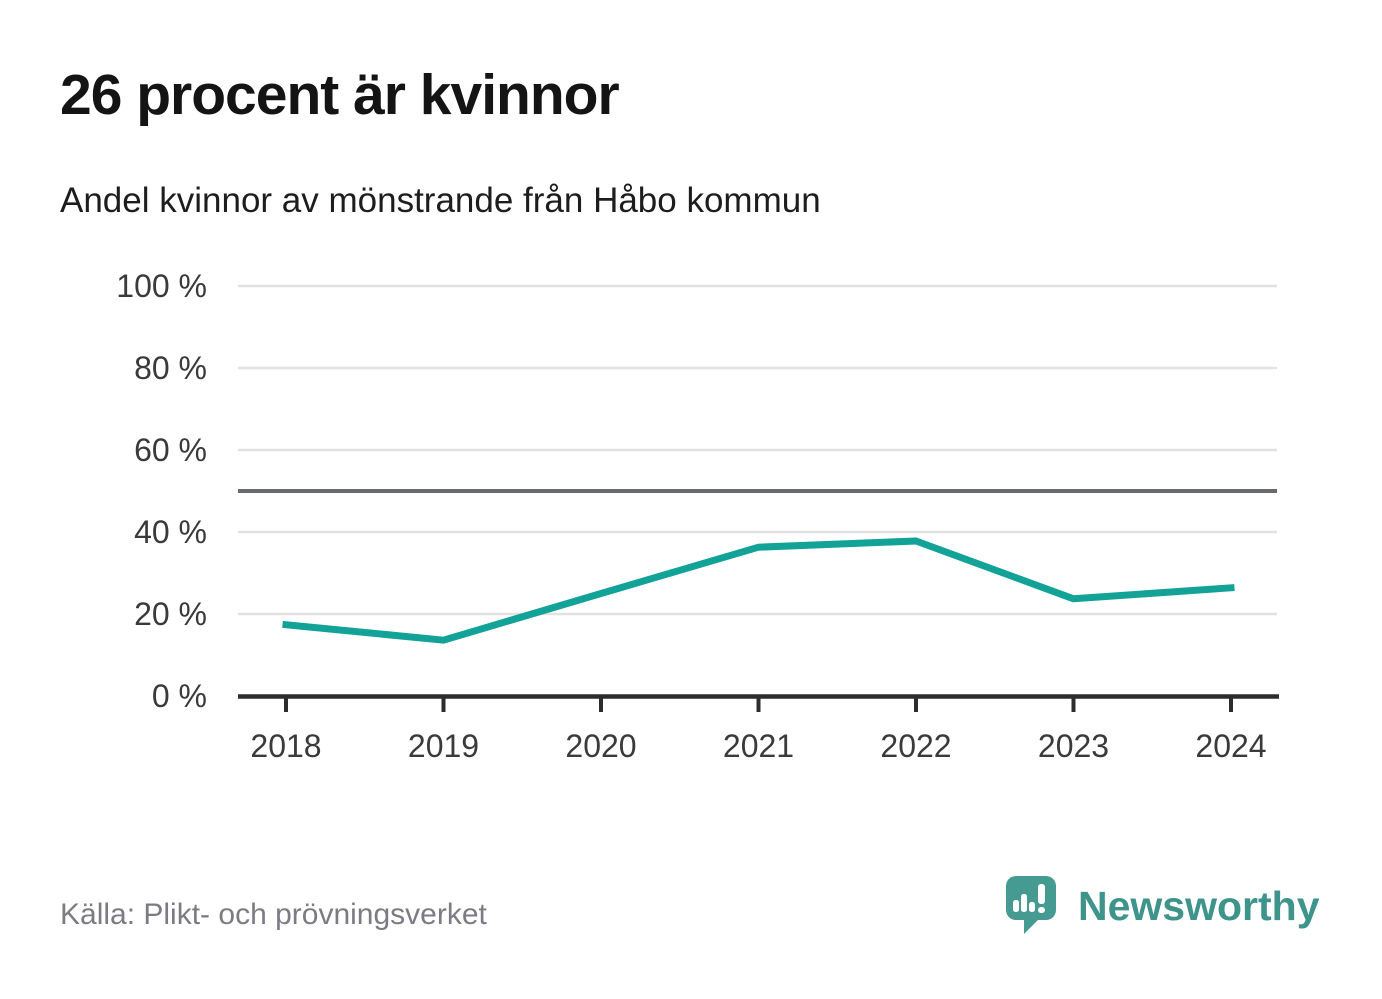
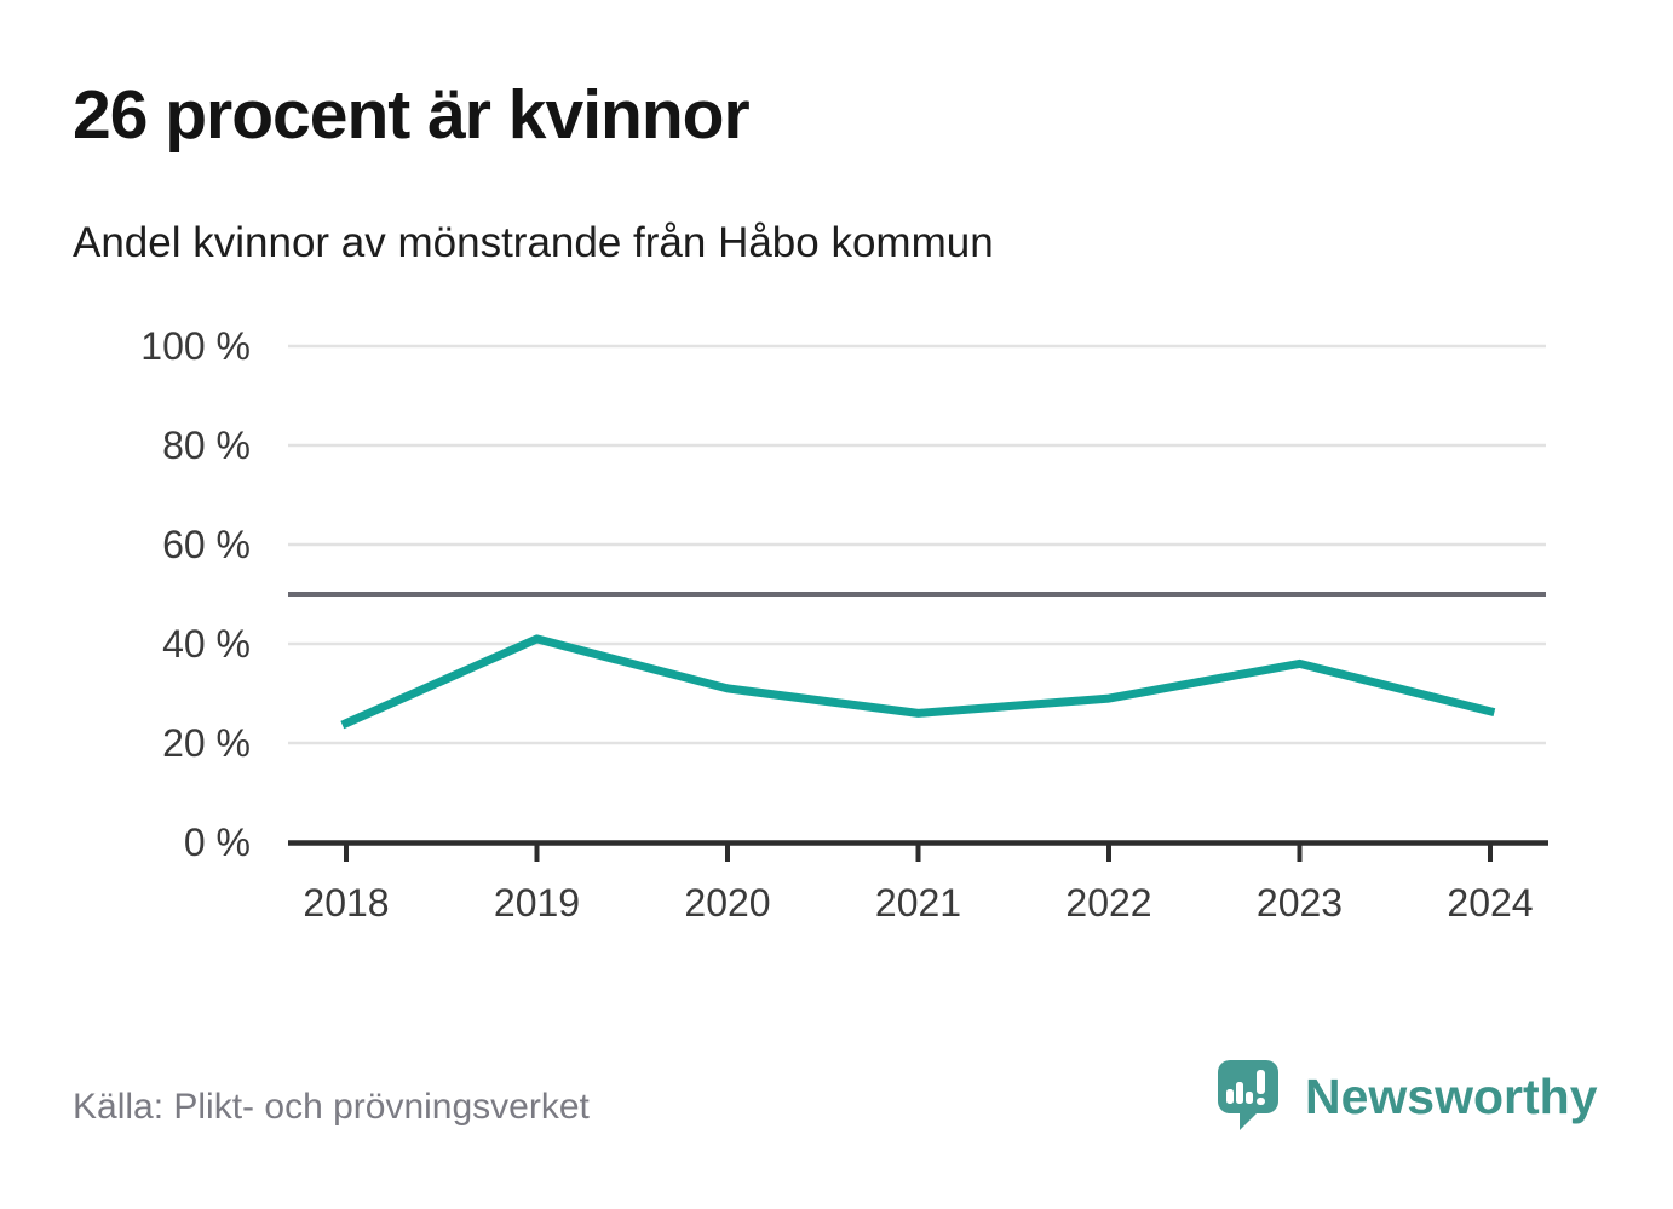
2018: 17% -> 24%
2019: 14% -> 41%
2020: 25% -> 31%
2021: 36% -> 26%
2022: 38% -> 29%
2023: 24% -> 36%
